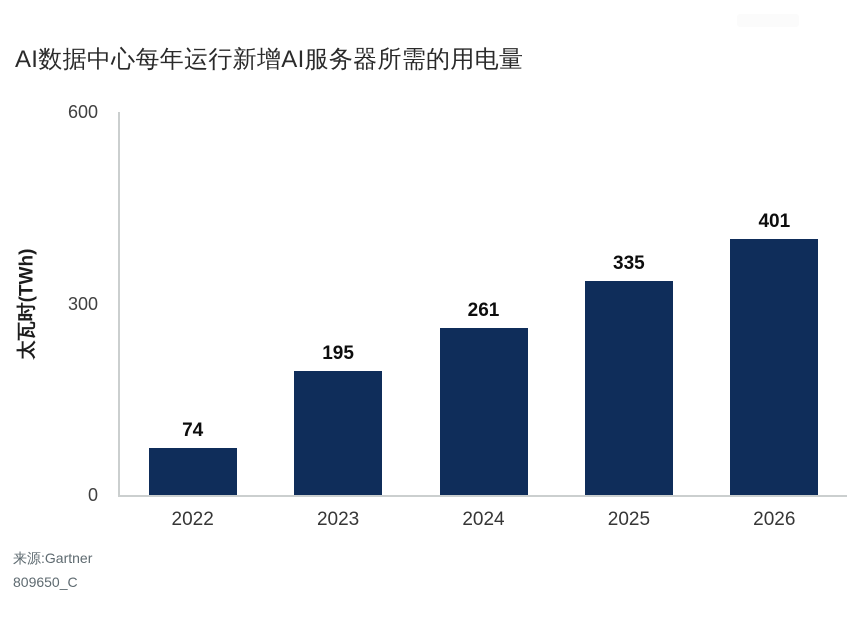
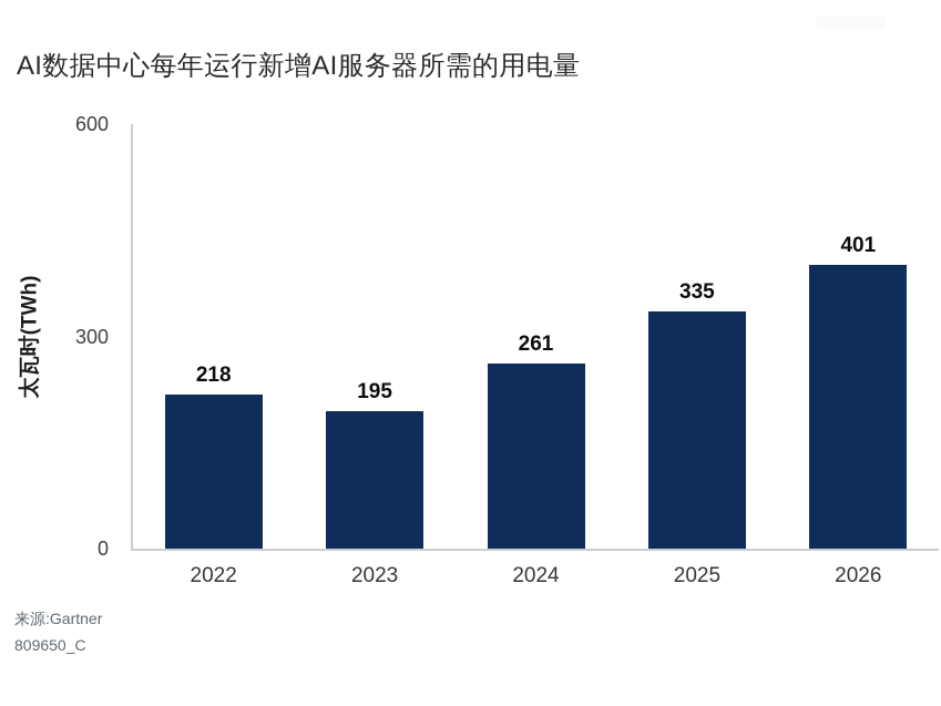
2022: 74 -> 218
